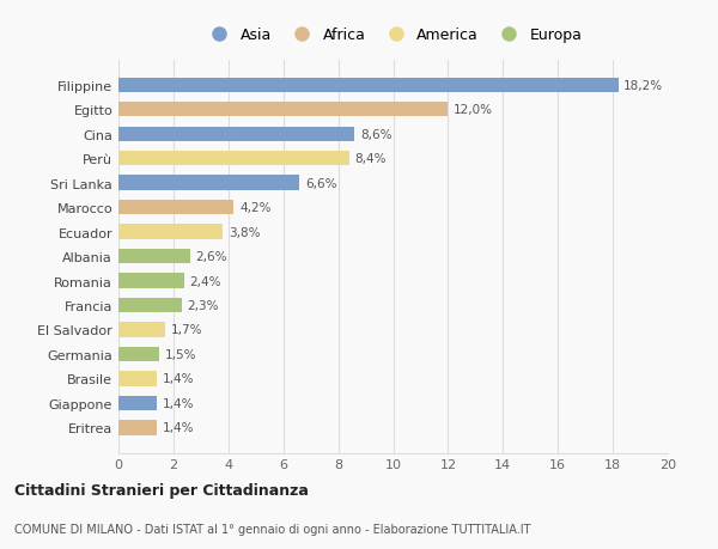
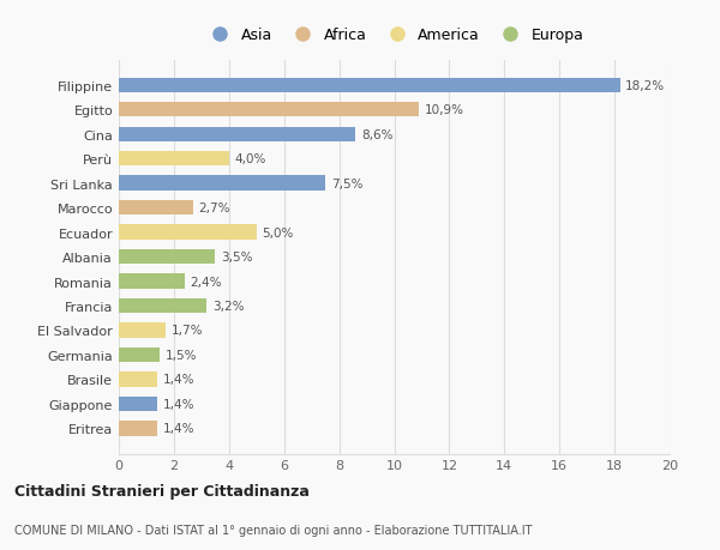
Egitto: 12,0% -> 10,9%
Perù: 8,4% -> 4,0%
Sri Lanka: 6,6% -> 7,5%
Marocco: 4,2% -> 2,7%
Ecuador: 3,8% -> 5,0%
Albania: 2,6% -> 3,5%
Francia: 2,3% -> 3,2%
